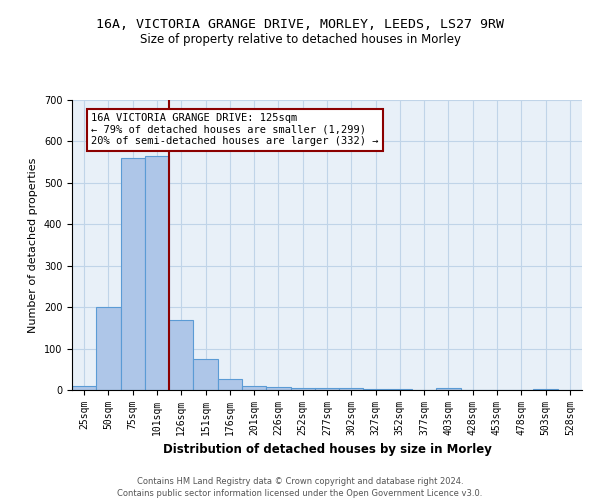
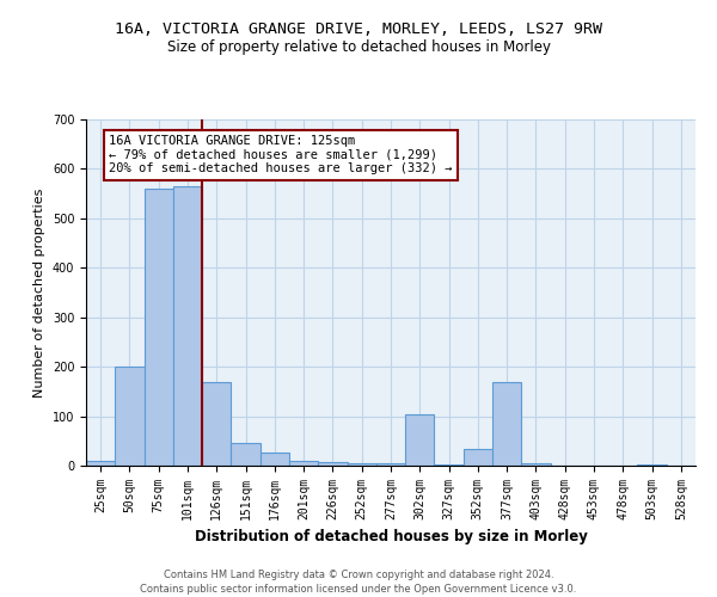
151sqm: 75 -> 45
302sqm: 4 -> 105
352sqm: 2 -> 35
377sqm: 1 -> 170
